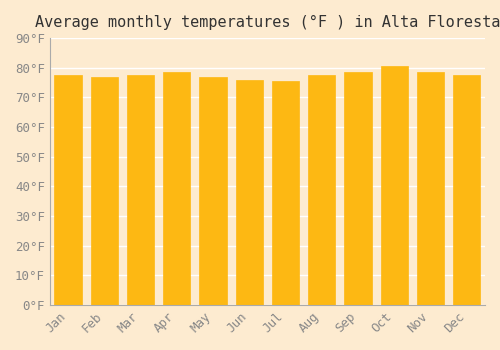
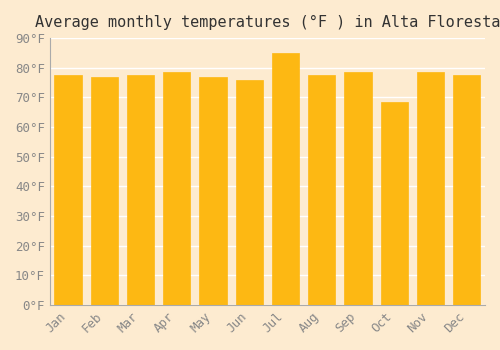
Jul: 75.5°F -> 85.0°F
Oct: 80.5°F -> 68.5°F
